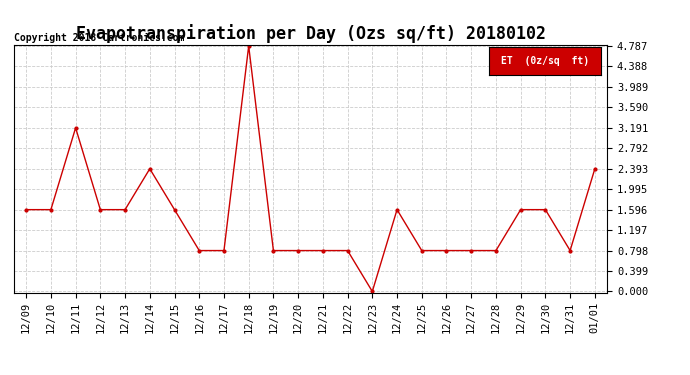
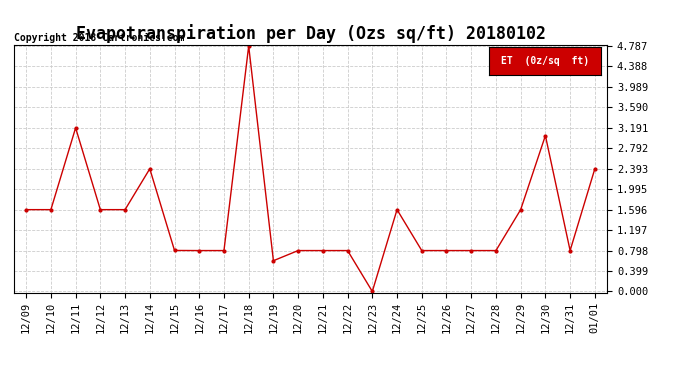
12/15: 1.60 -> 0.80
12/19: 0.80 -> 0.60
12/30: 1.60 -> 3.04
